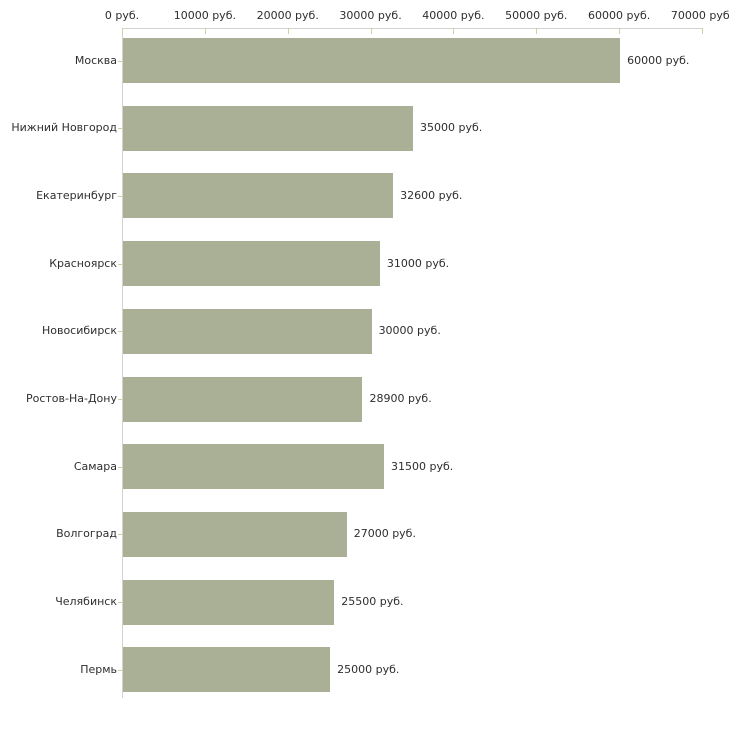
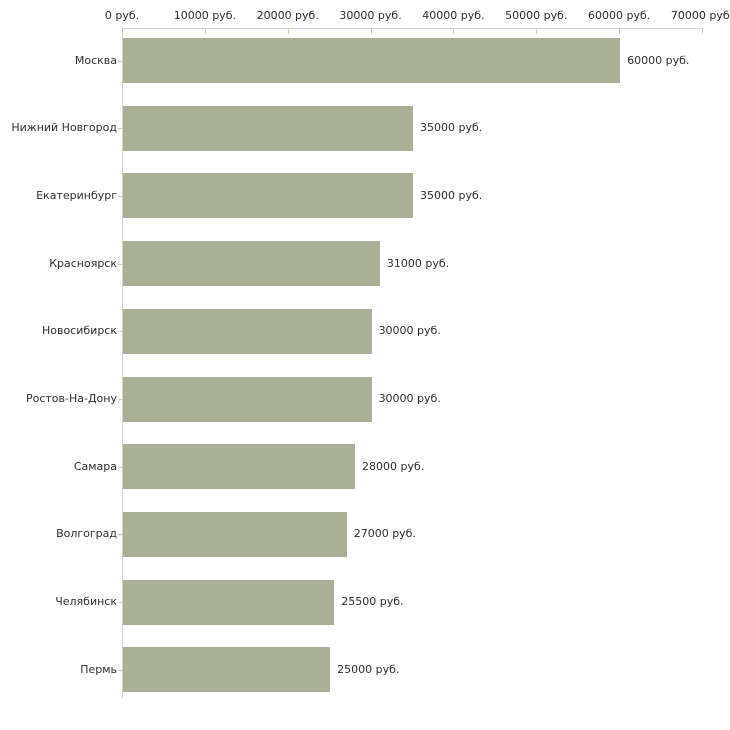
Екатеринбург: 32600 -> 35000
Ростов-На-Дону: 28900 -> 30000
Самара: 31500 -> 28000
